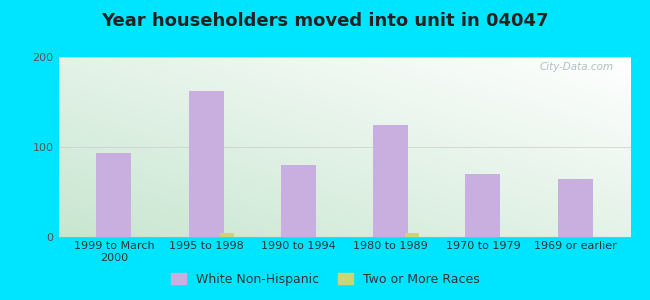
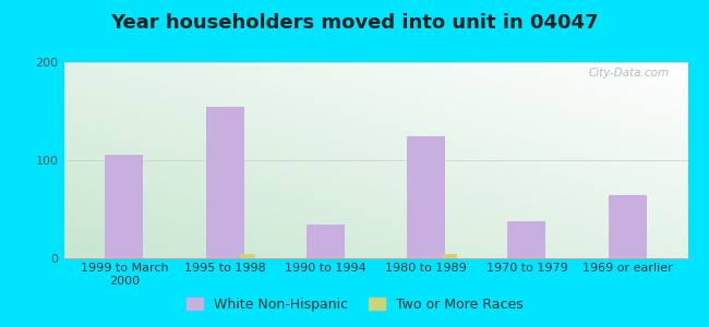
White Non-Hispanic/1999 to March 2000: 93 -> 106
White Non-Hispanic/1995 to 1998: 162 -> 154
White Non-Hispanic/1990 to 1994: 80 -> 34
White Non-Hispanic/1970 to 1979: 70 -> 38
